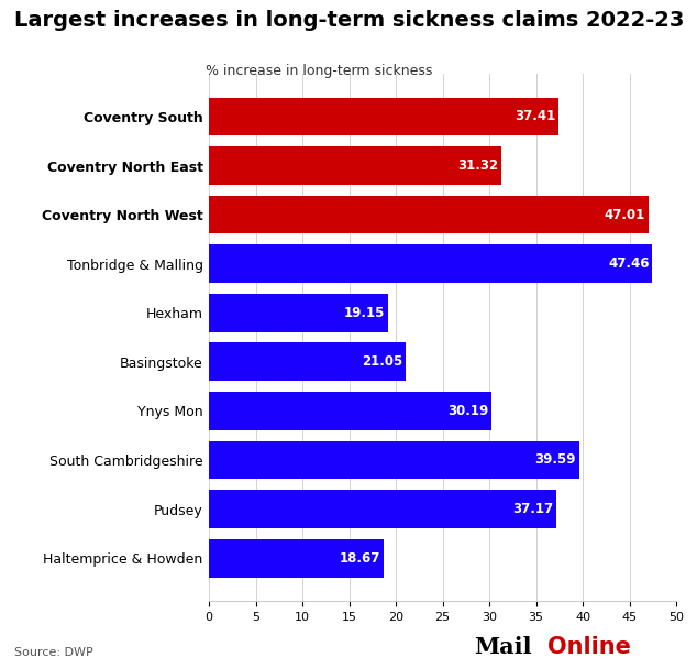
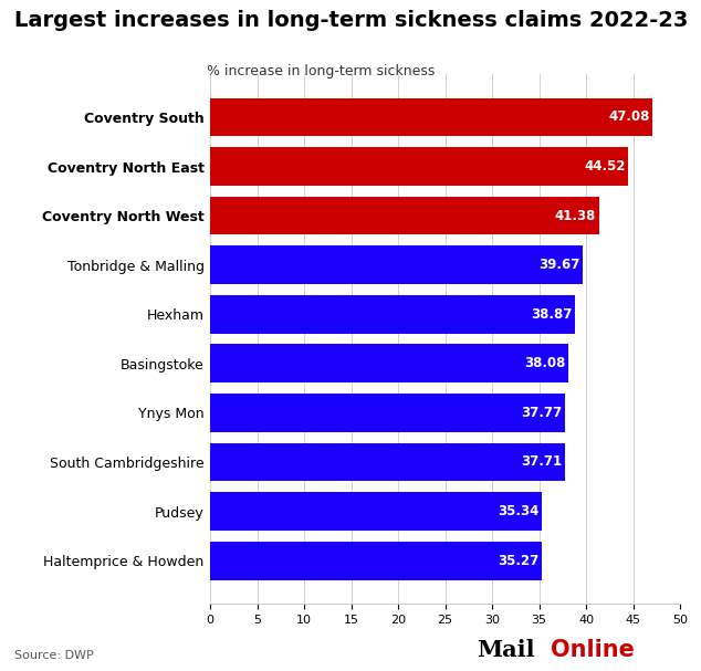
Coventry South: 37.41 -> 47.08
Coventry North East: 31.32 -> 44.52
Coventry North West: 47.01 -> 41.38
Tonbridge & Malling: 47.46 -> 39.67
Hexham: 19.15 -> 38.87
Basingstoke: 21.05 -> 38.08
Ynys Mon: 30.19 -> 37.77
South Cambridgeshire: 39.59 -> 37.71
Pudsey: 37.17 -> 35.34
Haltemprice & Howden: 18.67 -> 35.27
